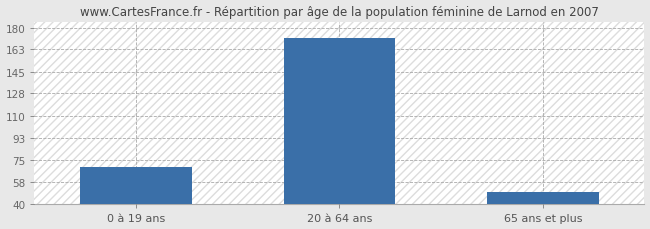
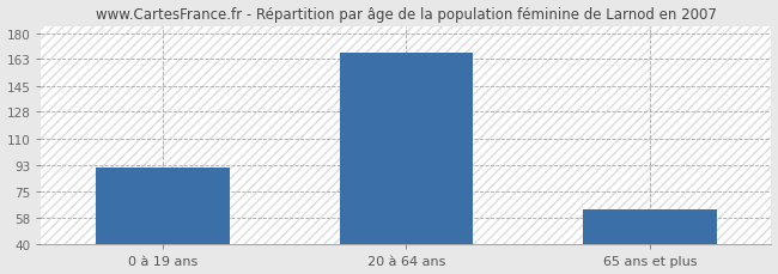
0 à 19 ans: 70 -> 91
20 à 64 ans: 172 -> 167
65 ans et plus: 50 -> 63
